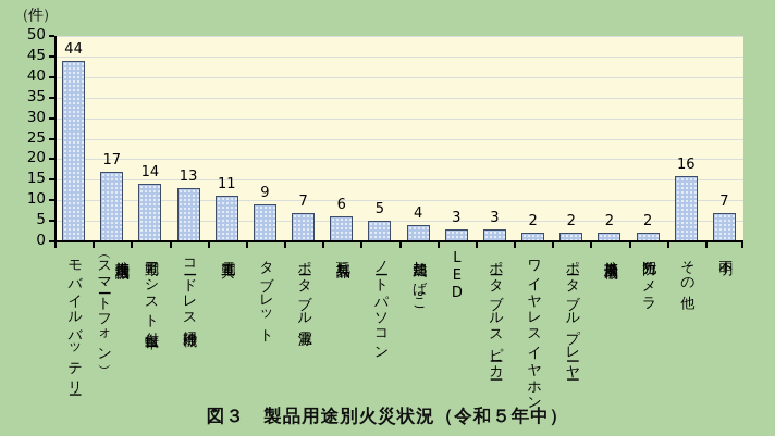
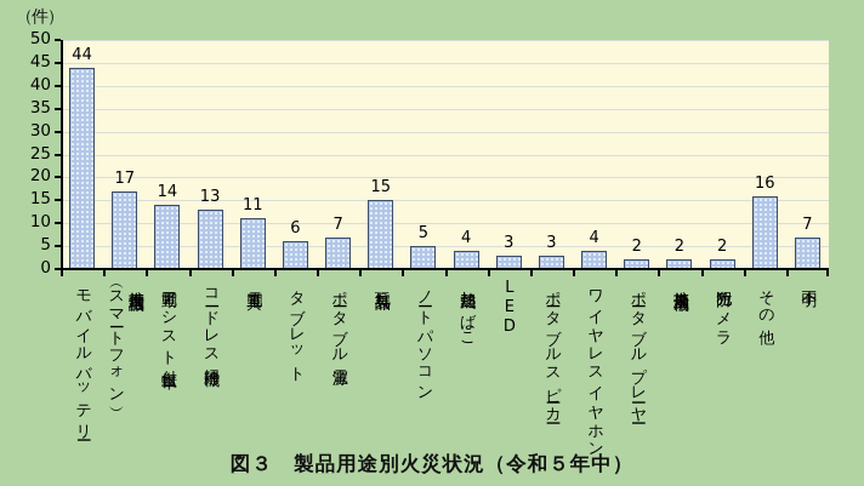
タブレット: 9 -> 6
玩具製品: 6 -> 15
ワイヤレスイヤホン: 2 -> 4
